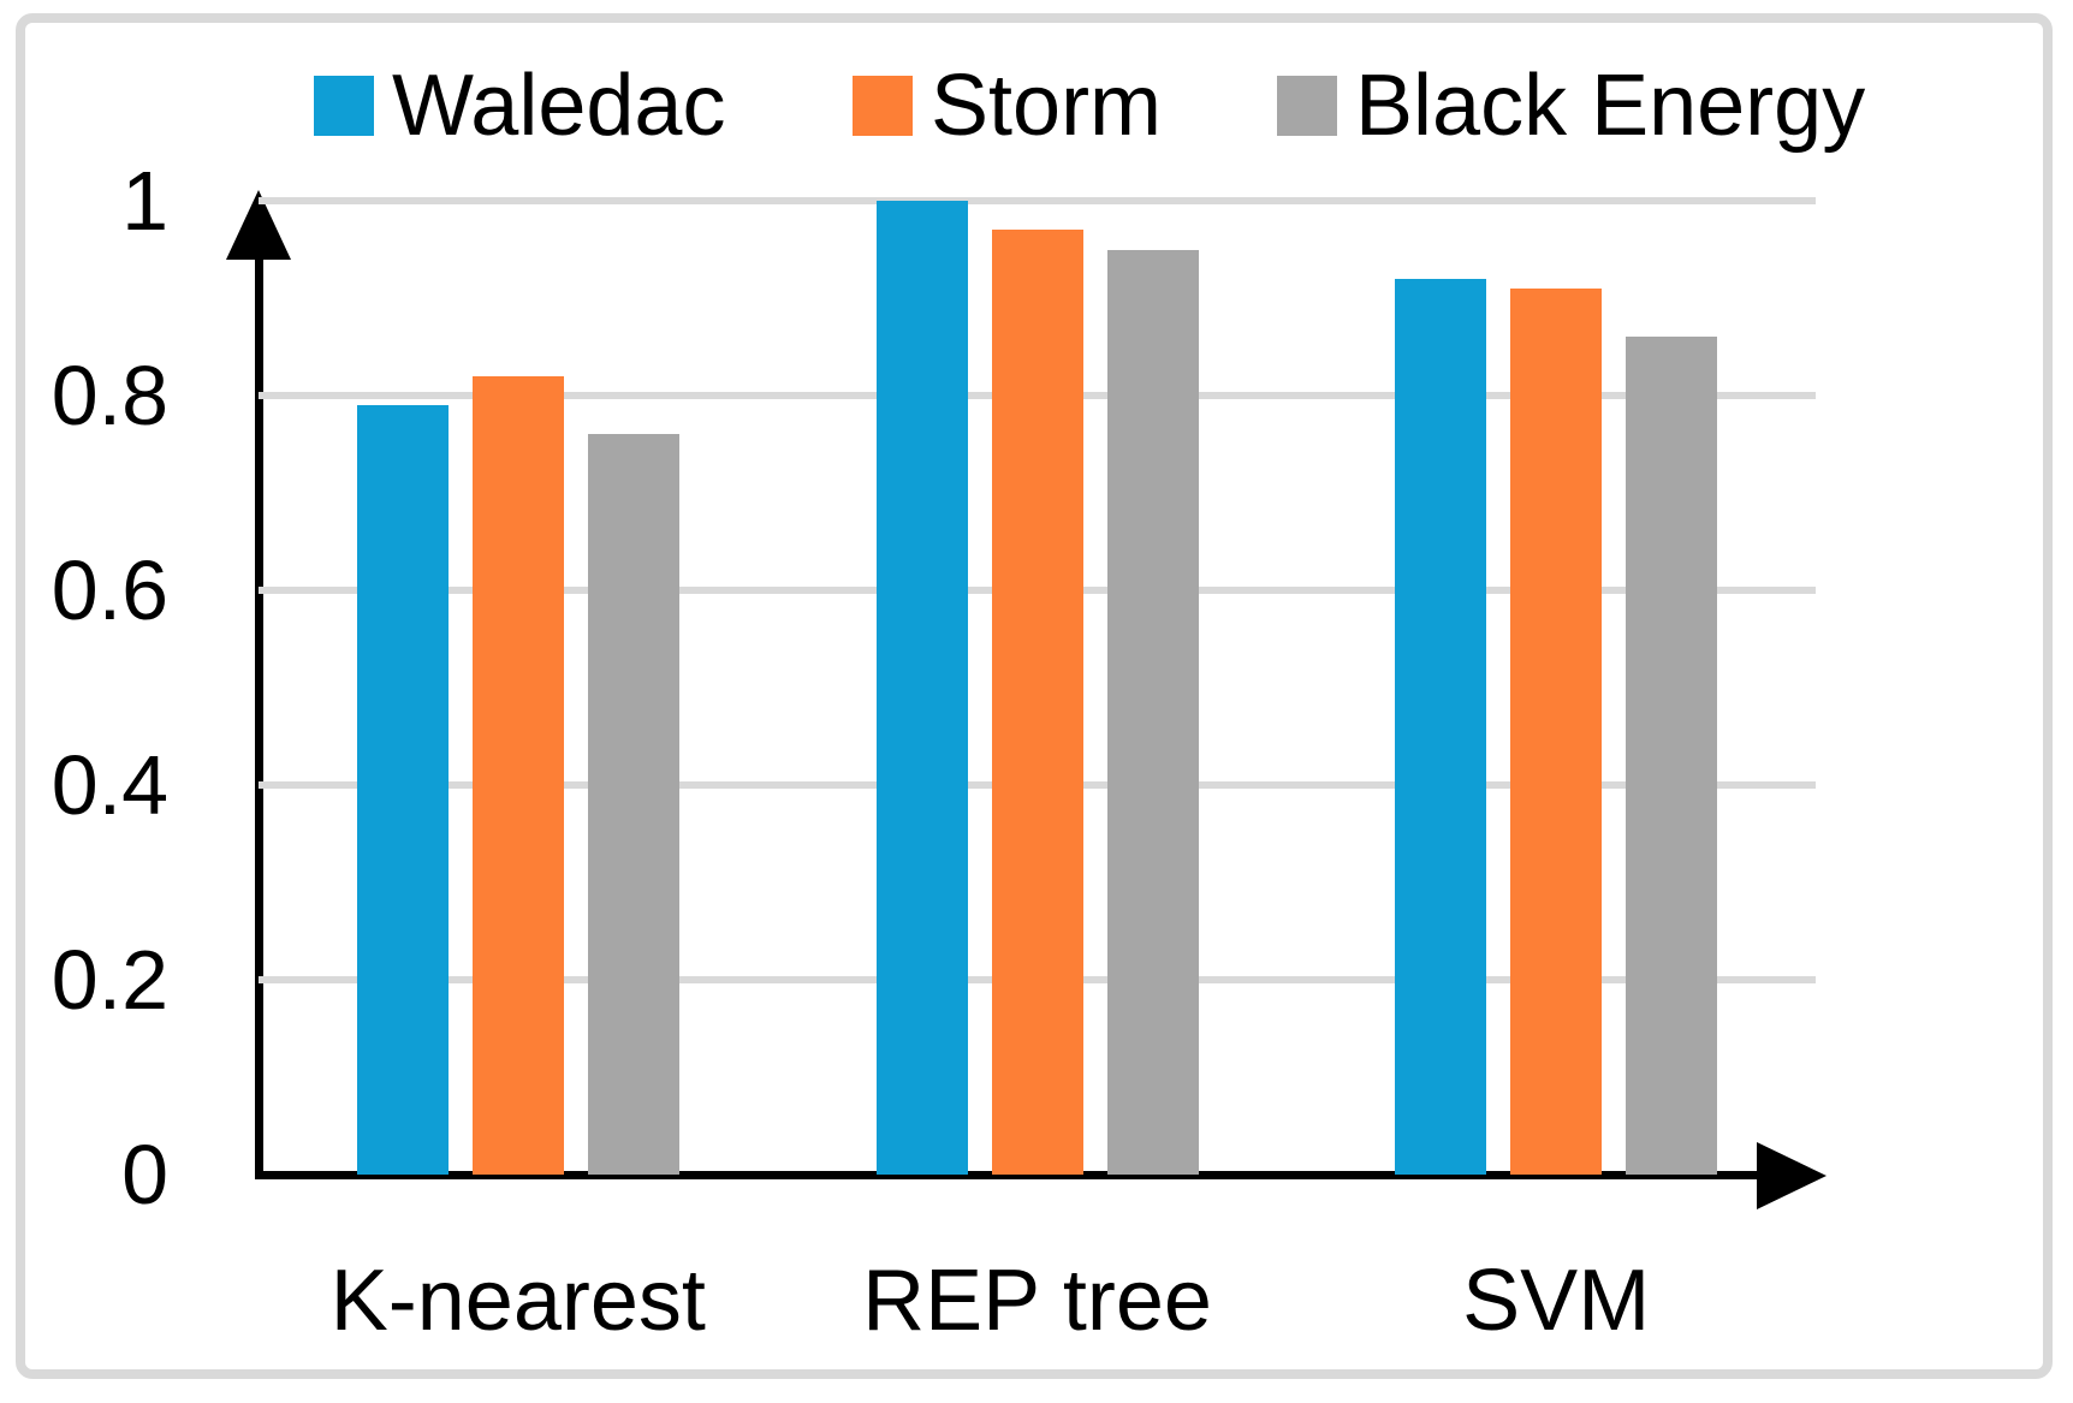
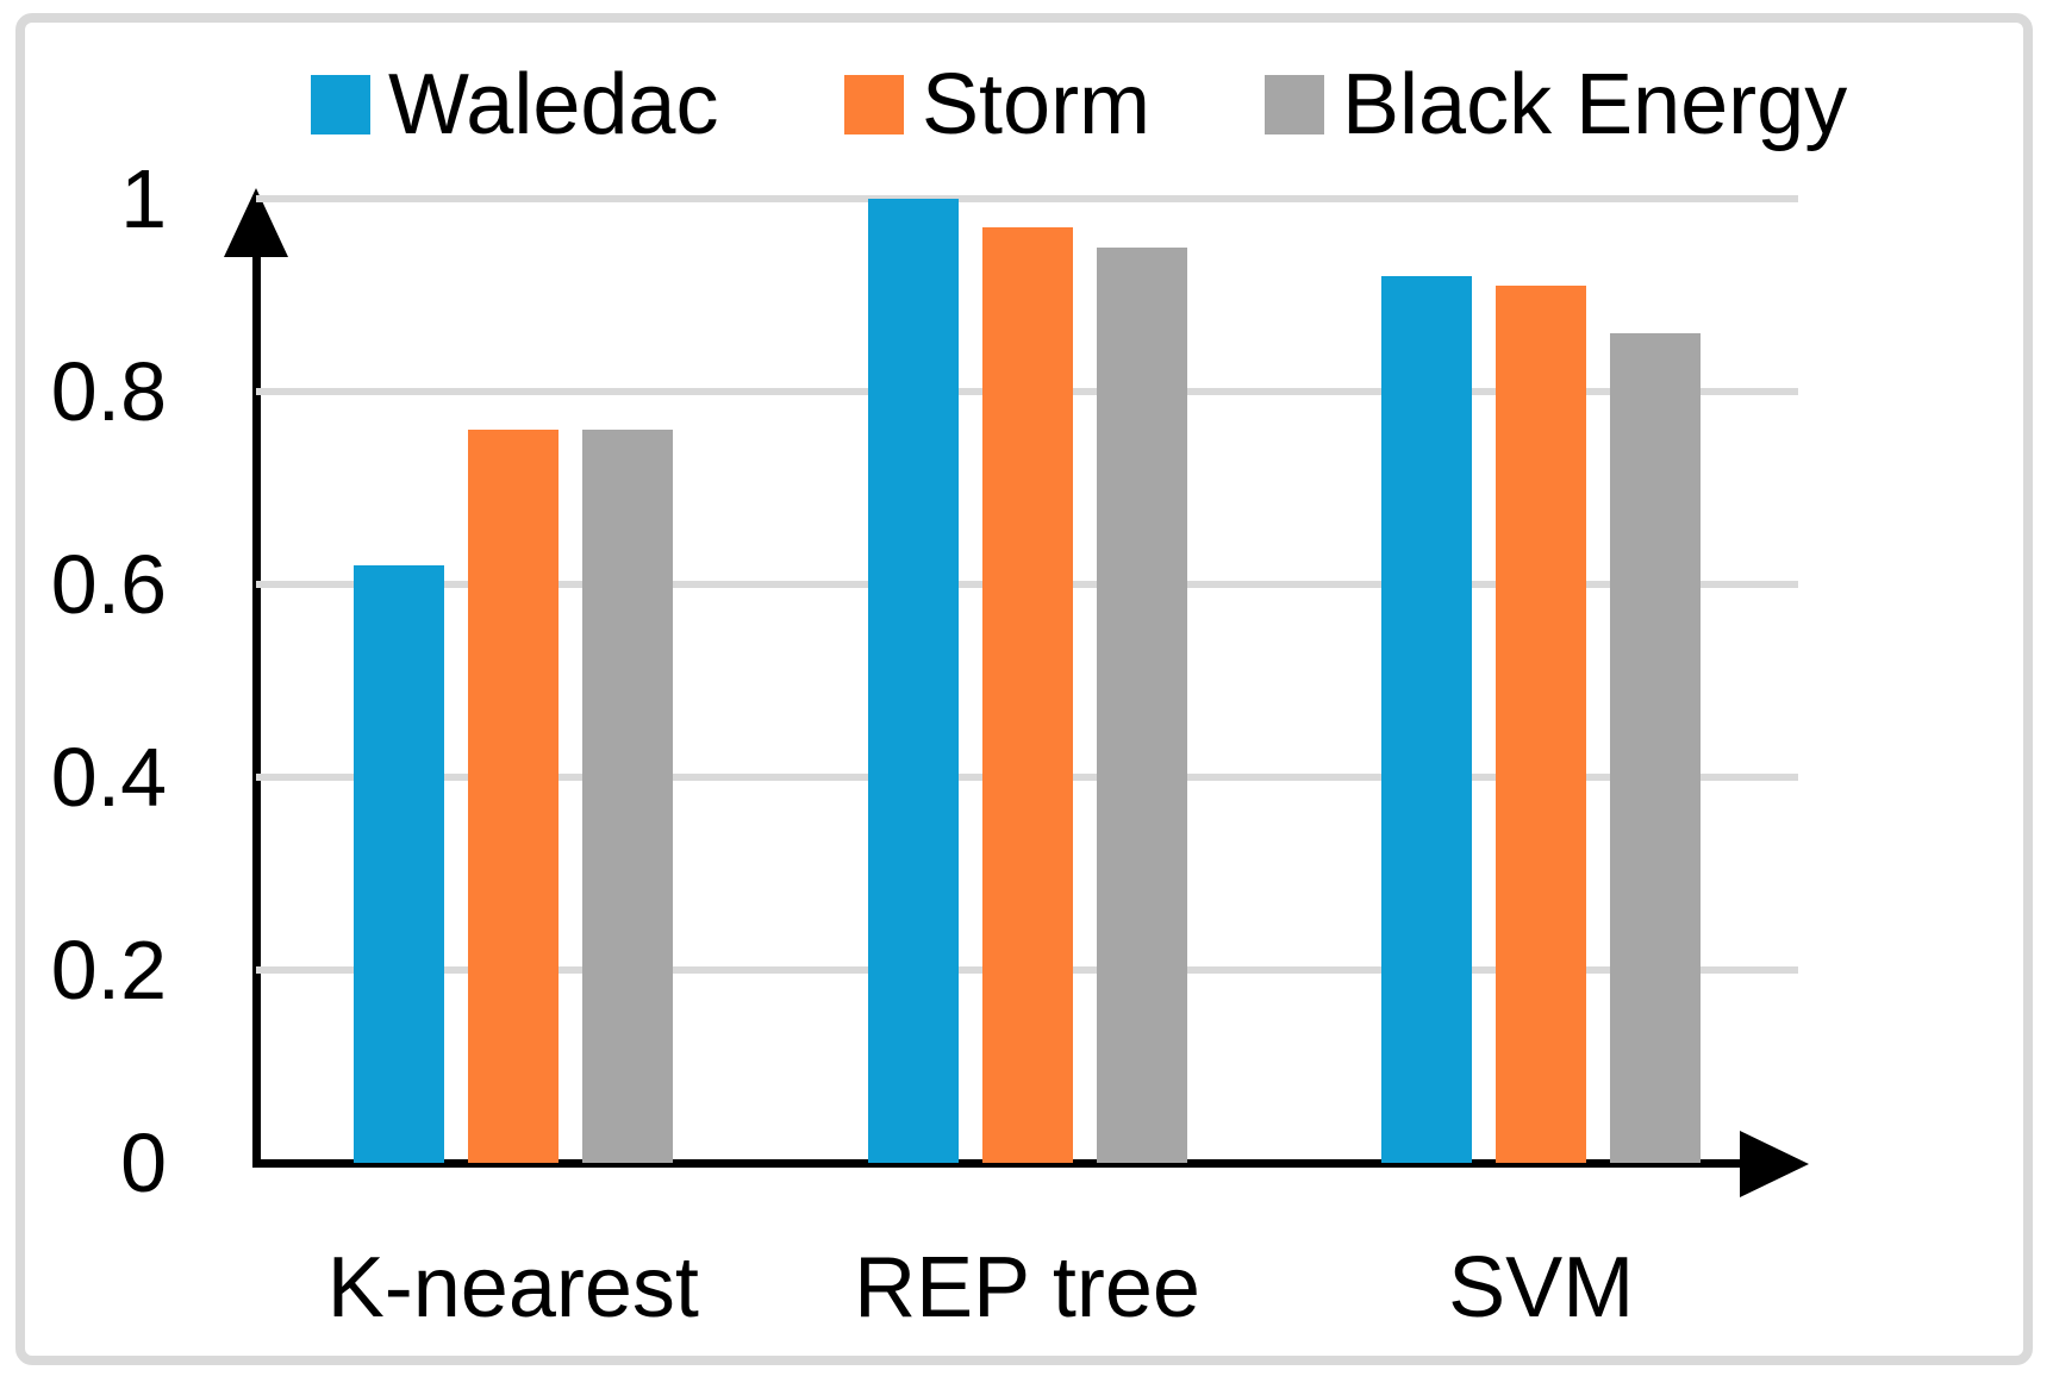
Waledac/K-nearest: 0.79 -> 0.62
Storm/K-nearest: 0.82 -> 0.76
